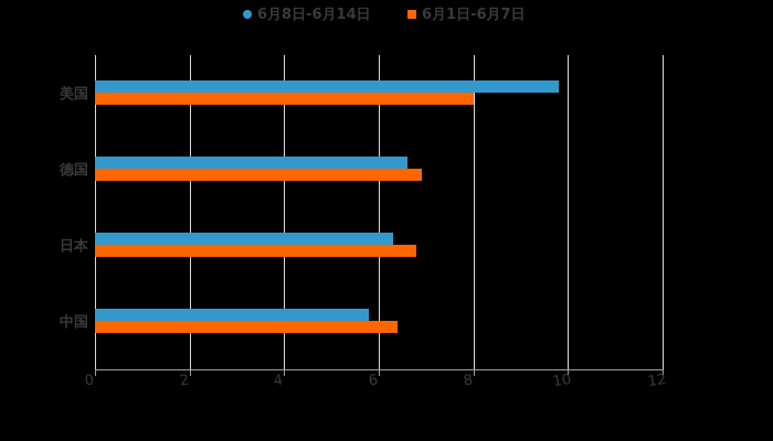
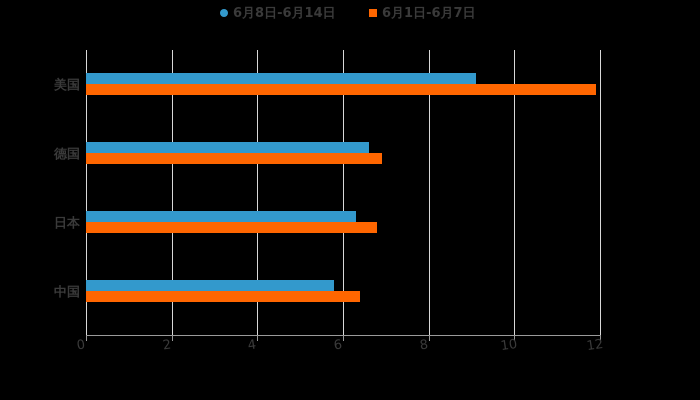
6月8日-6月14日/美国: 9.8 -> 9.1
6月1日-6月7日/美国: 8.0 -> 11.9
